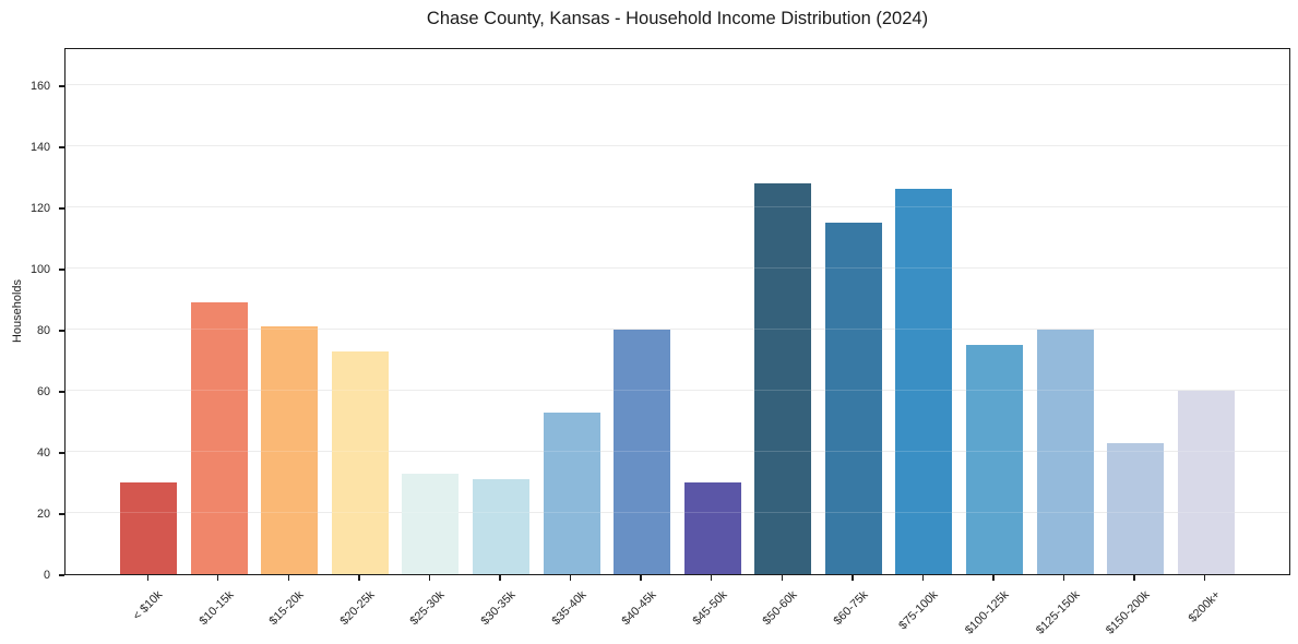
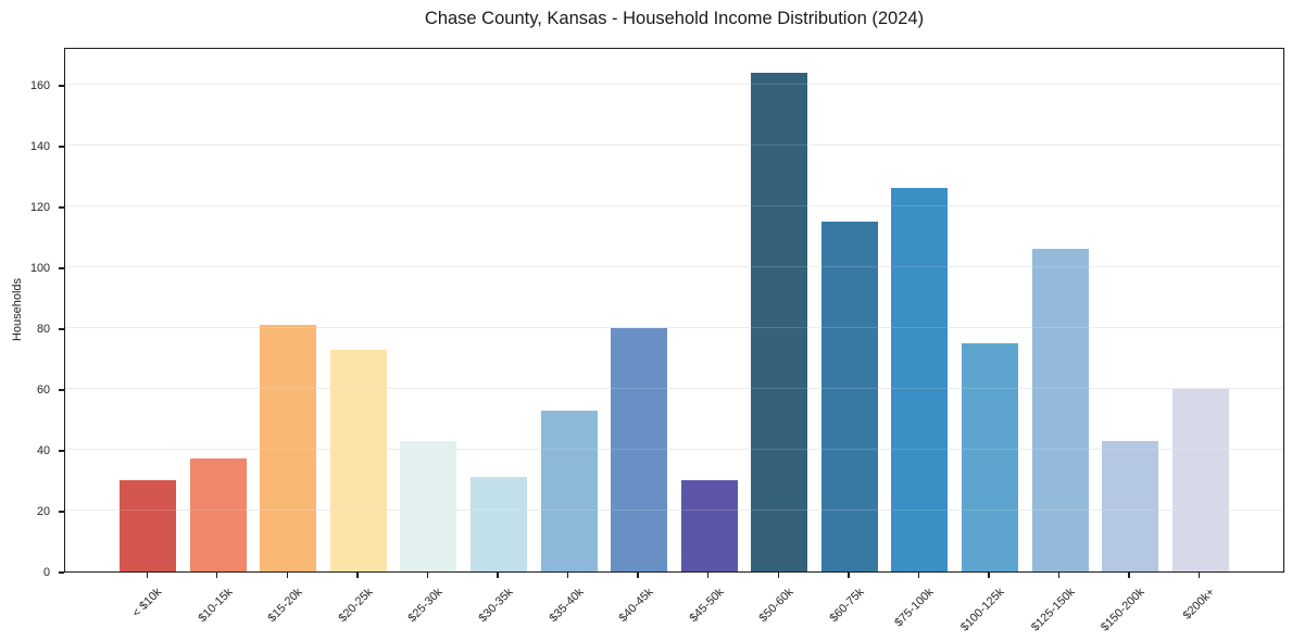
$10-15k: 89 -> 37
$25-30k: 33 -> 43
$50-60k: 128 -> 164
$125-150k: 80 -> 106
